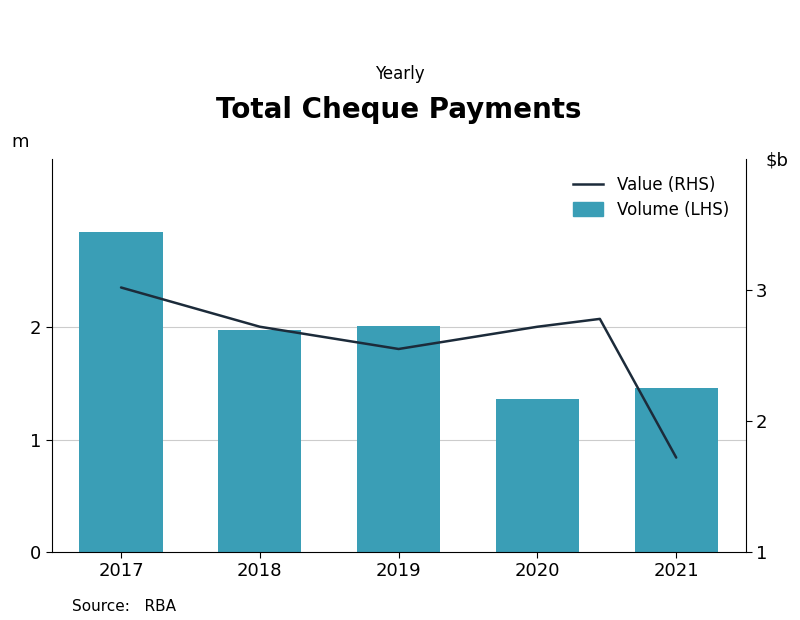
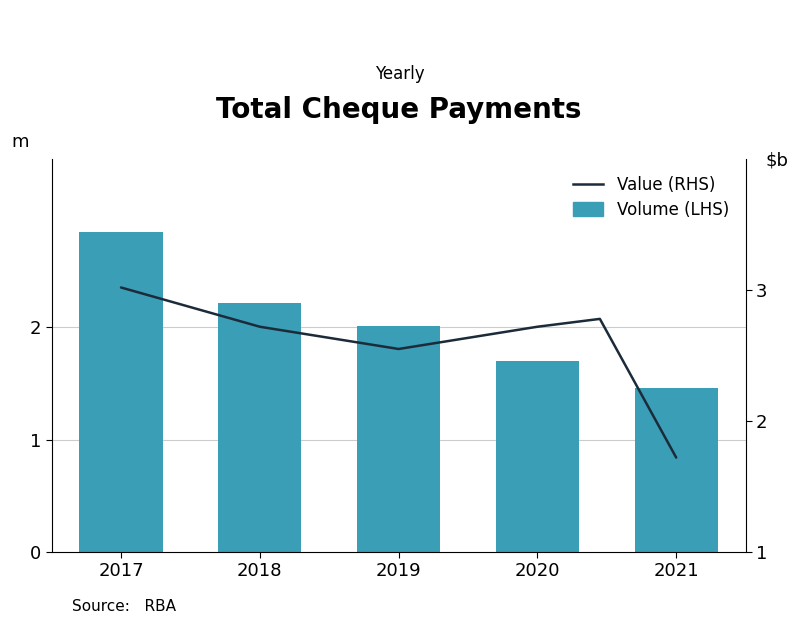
Volume (LHS)/2018: 1.98 -> 2.22
Volume (LHS)/2020: 1.36 -> 1.70
